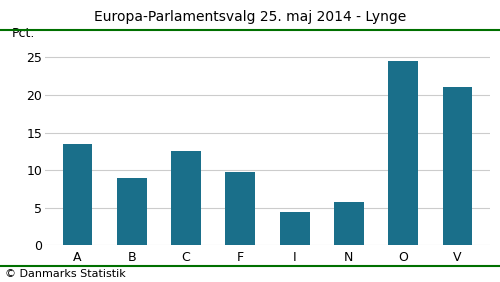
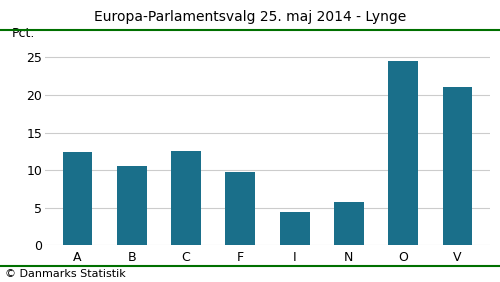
A: 13.5 -> 12.4
B: 9.0 -> 10.6
